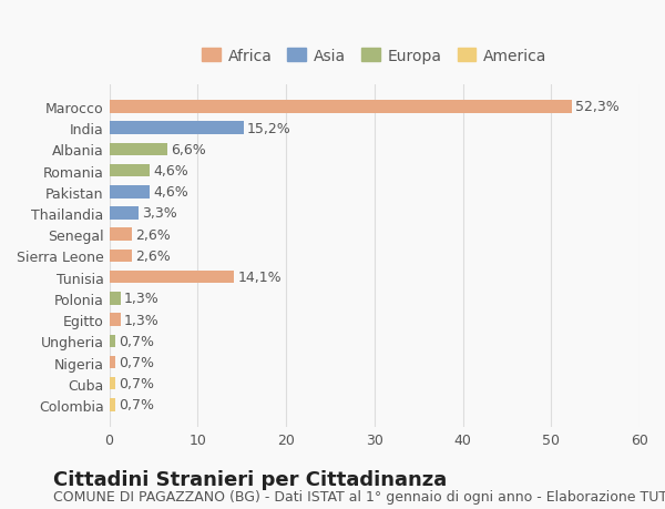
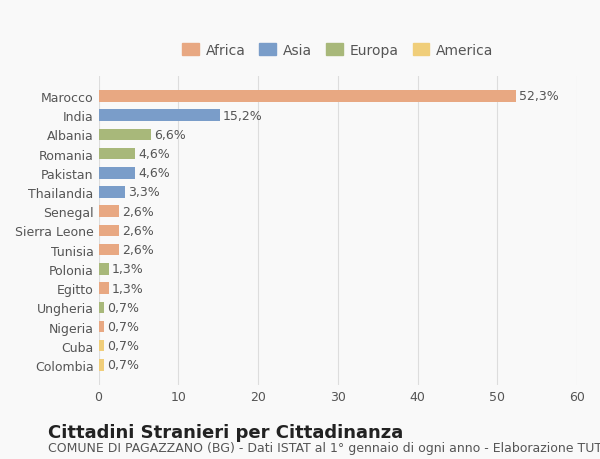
Tunisia: 14,1% -> 2,6%
